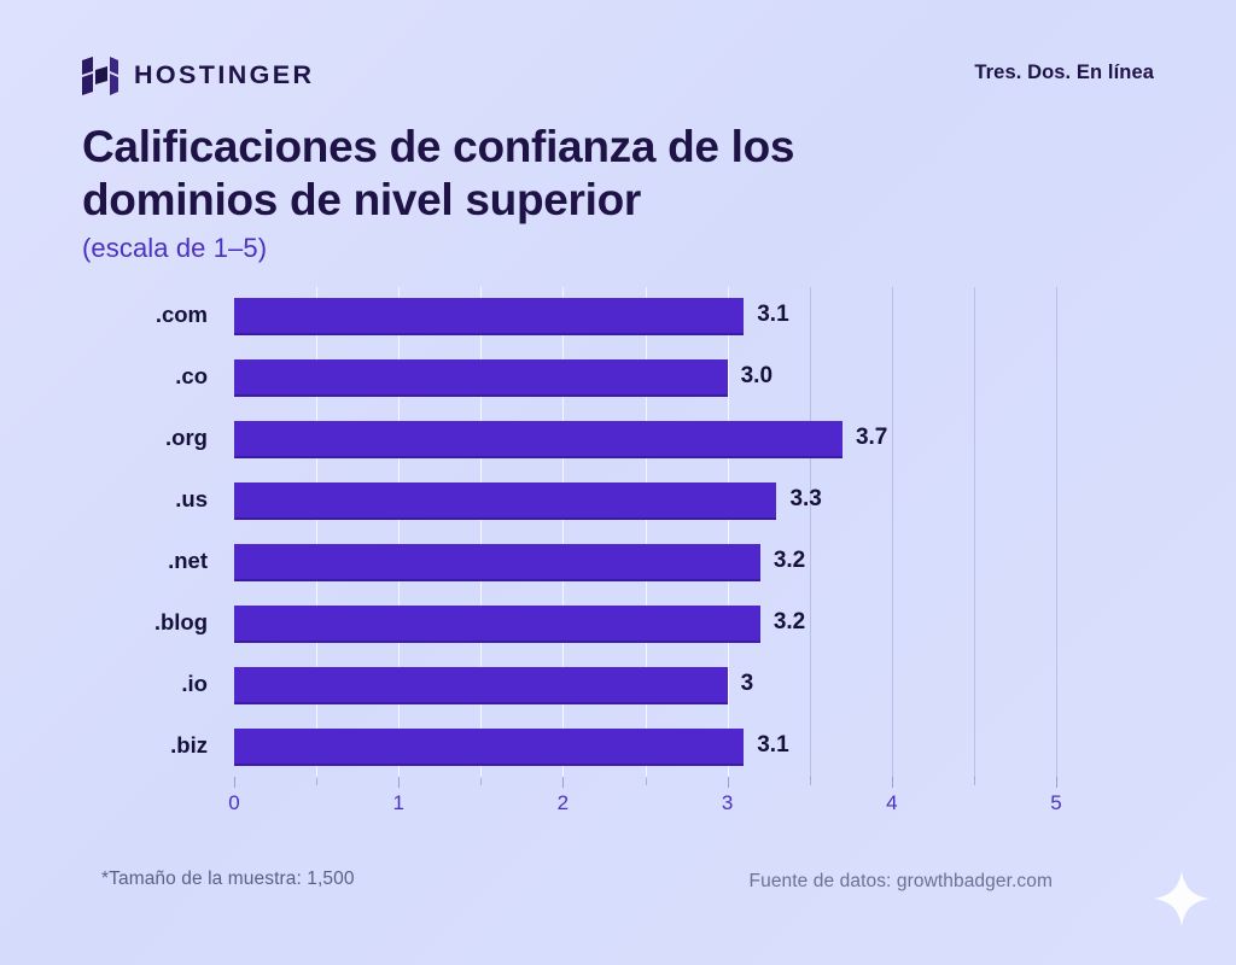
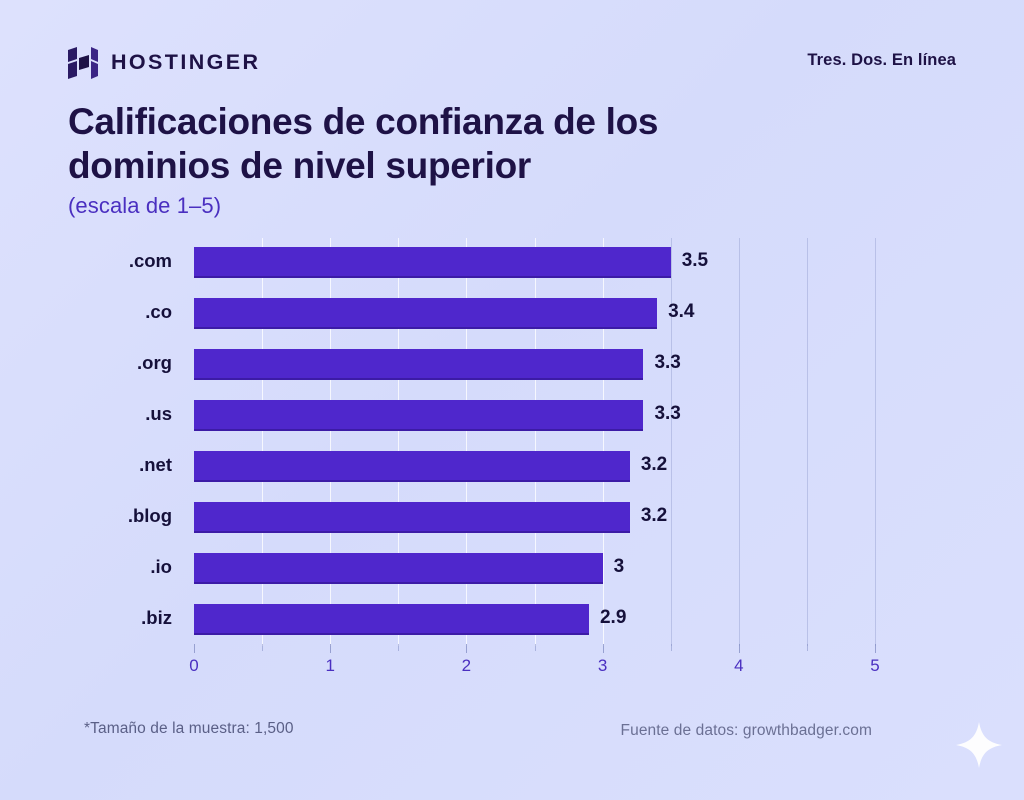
.com: 3.1 -> 3.5
.co: 3.0 -> 3.4
.org: 3.7 -> 3.3
.biz: 3.1 -> 2.9
